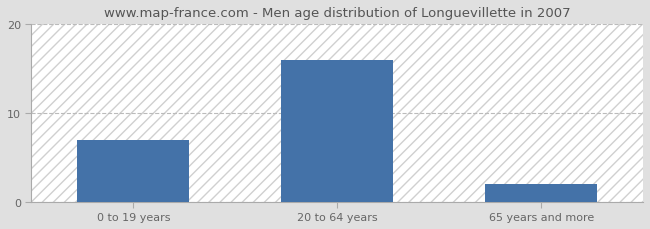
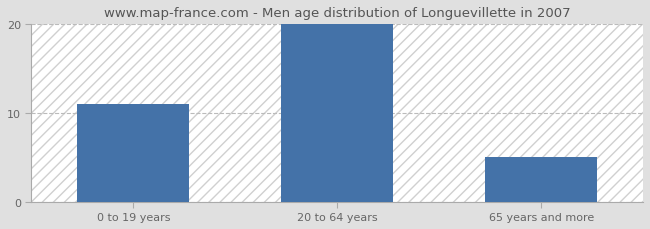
0 to 19 years: 7 -> 11
20 to 64 years: 16 -> 20
65 years and more: 2 -> 5
